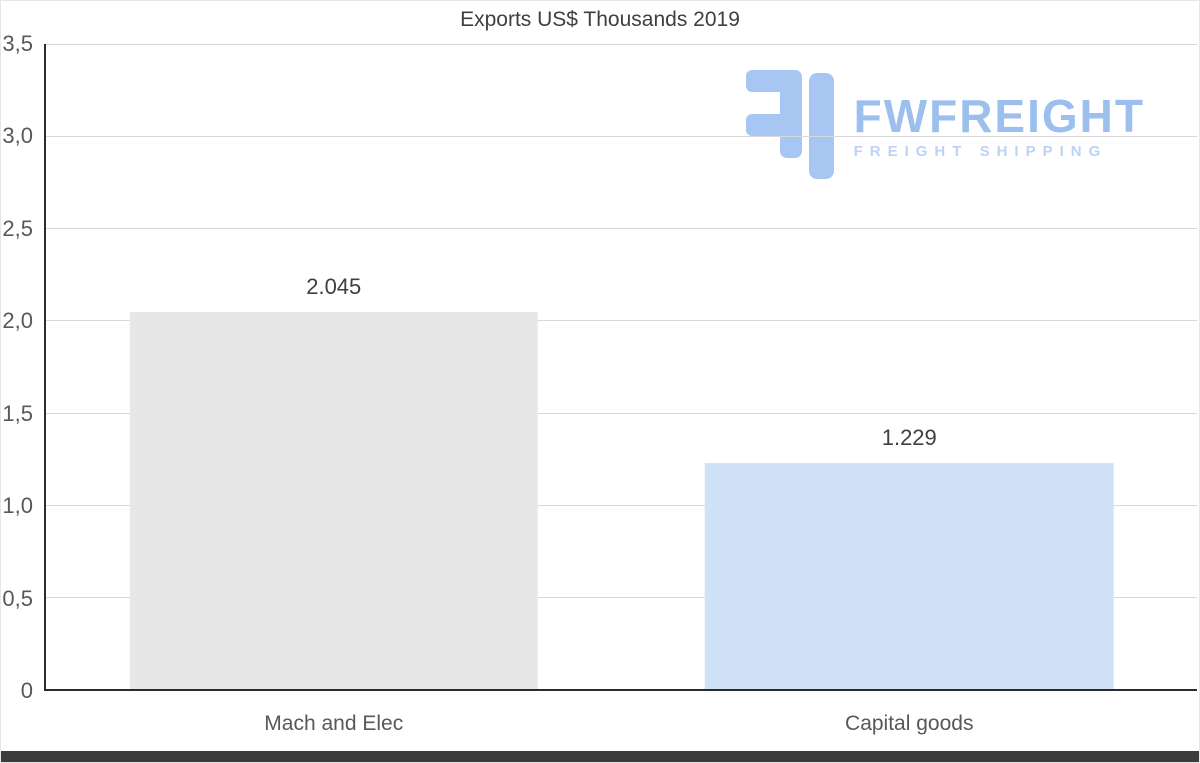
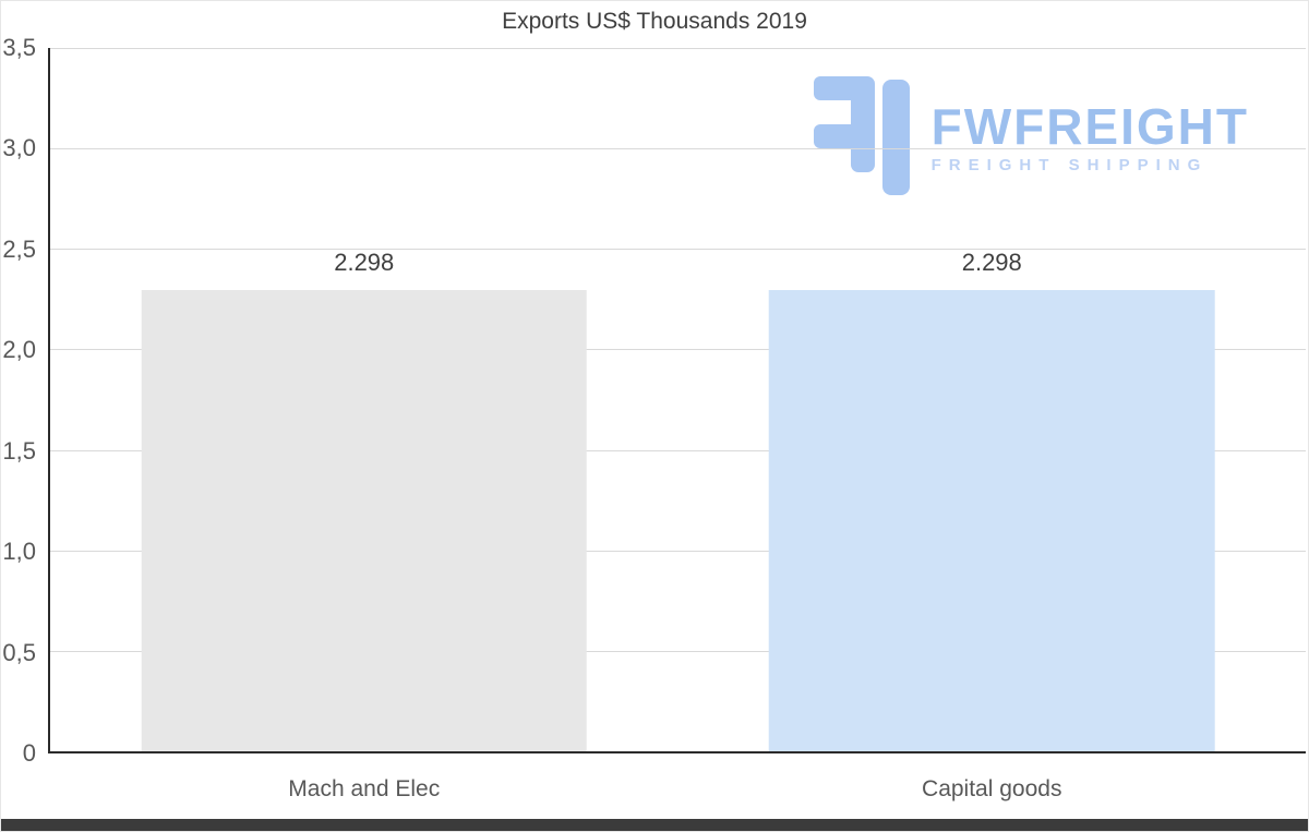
Mach and Elec: 2.045 -> 2.298
Capital goods: 1.229 -> 2.298
